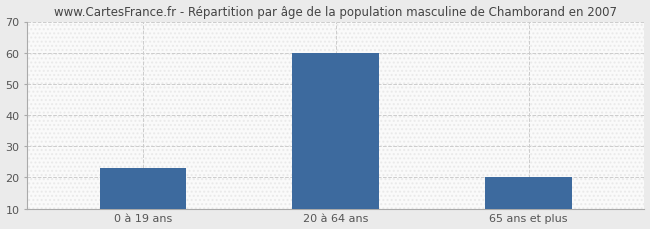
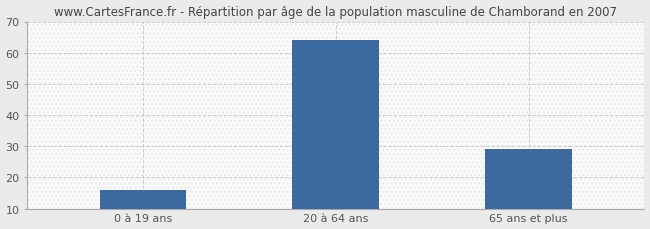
0 à 19 ans: 23 -> 16
20 à 64 ans: 60 -> 64
65 ans et plus: 20 -> 29
